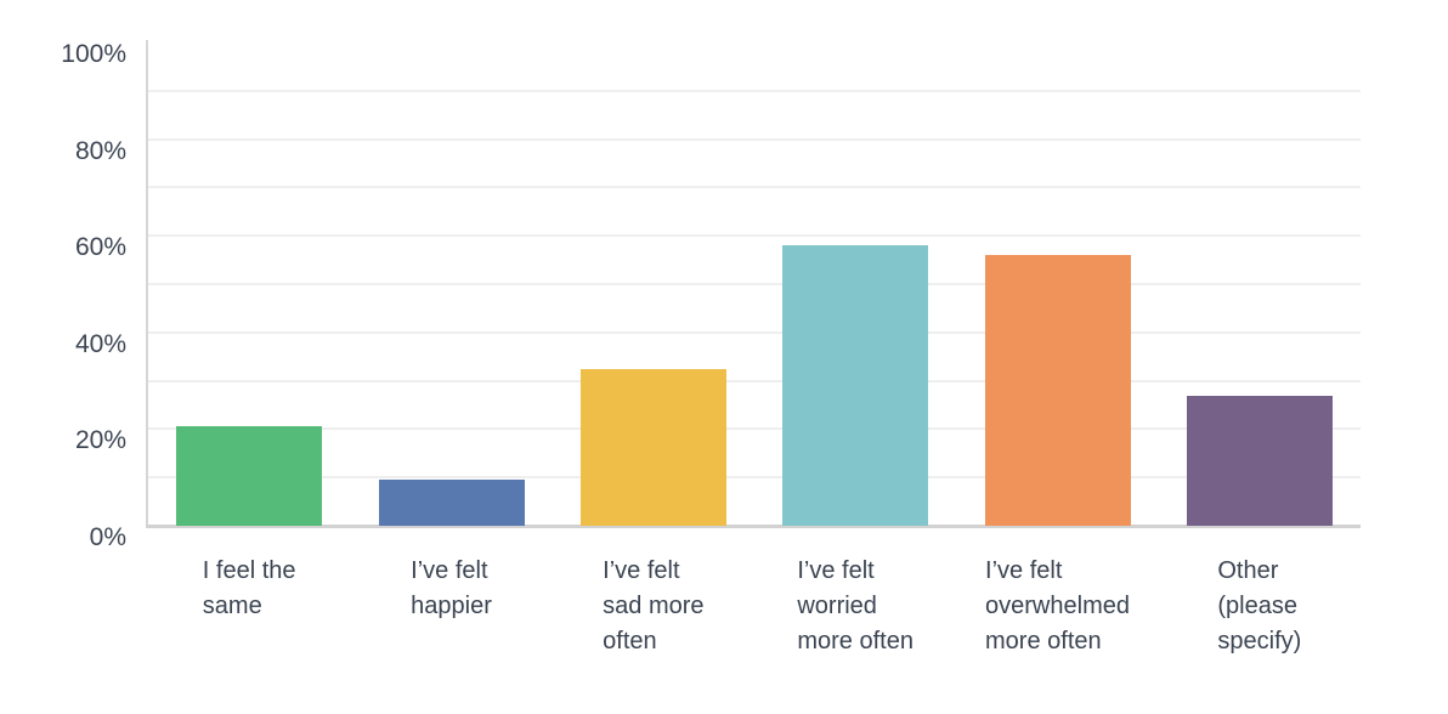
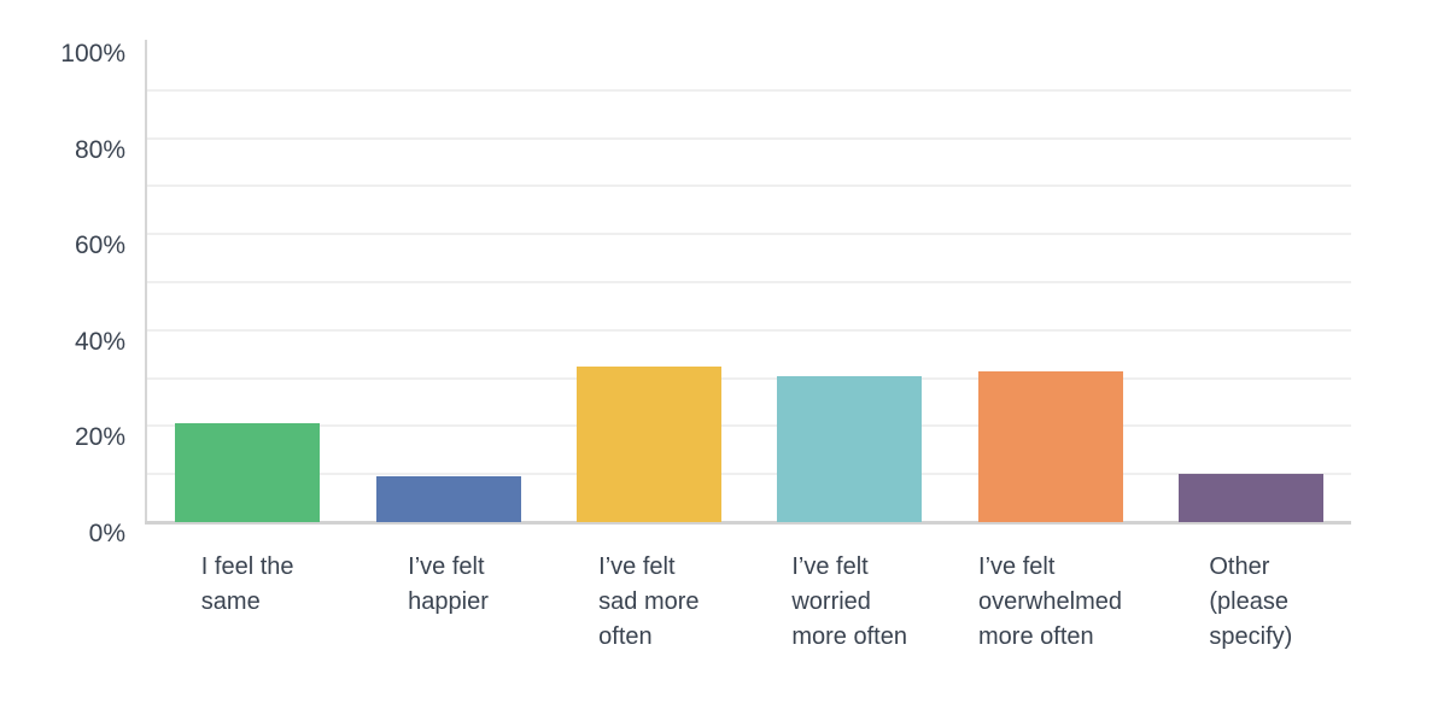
I’ve felt worried more often: 58% -> 30%
I’ve felt overwhelmed more often: 56% -> 32%
Other (please specify): 27% -> 10%
